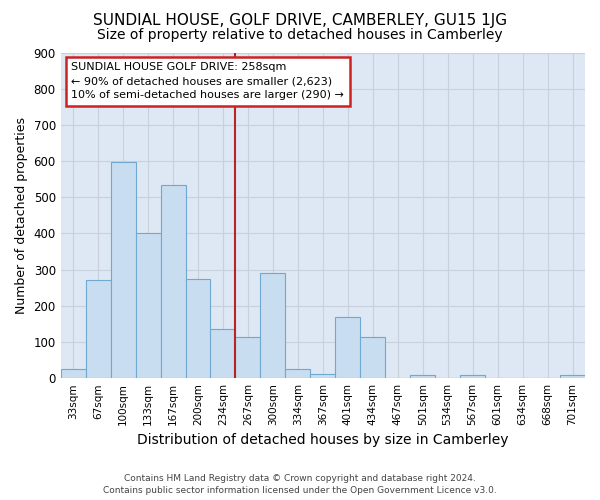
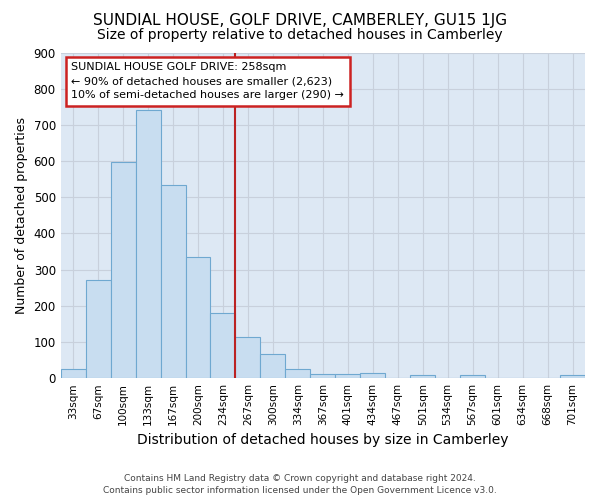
133sqm: 400 -> 740
200sqm: 275 -> 335
234sqm: 135 -> 180
300sqm: 290 -> 68
401sqm: 170 -> 12
434sqm: 115 -> 15
